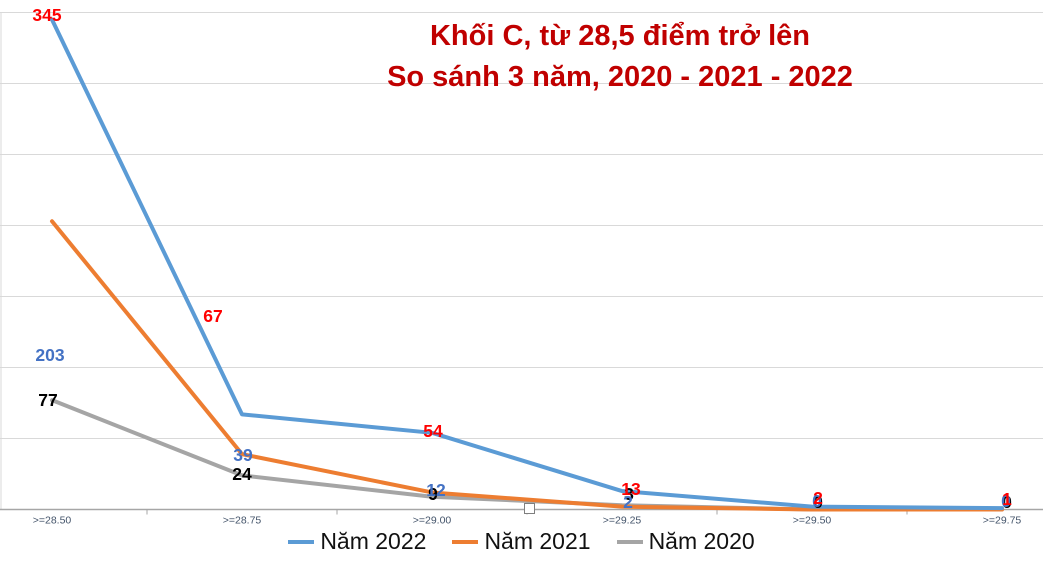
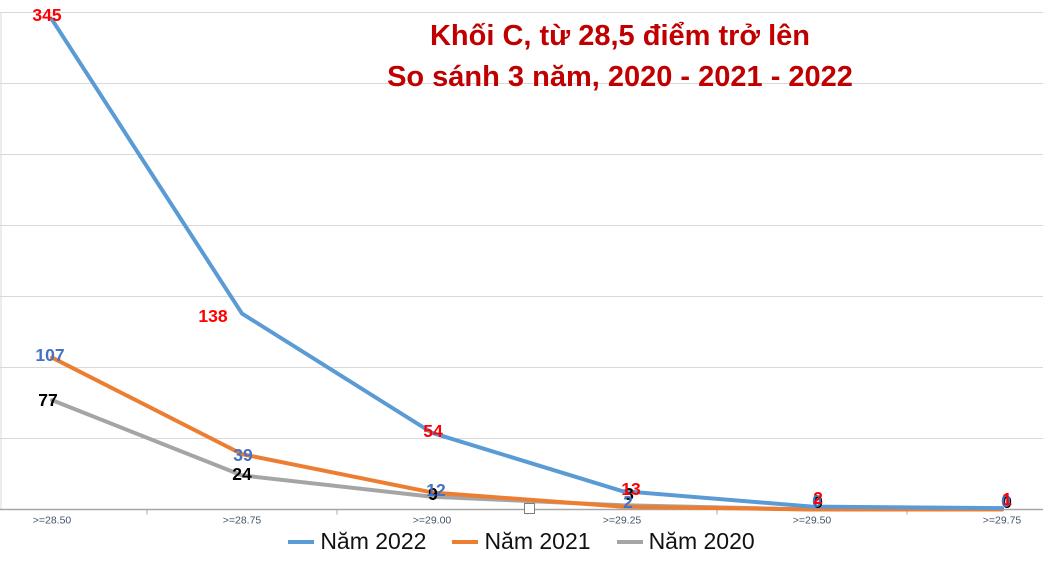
Năm 2021/>=28.50: 203 -> 107
Năm 2022/>=28.75: 67 -> 138
